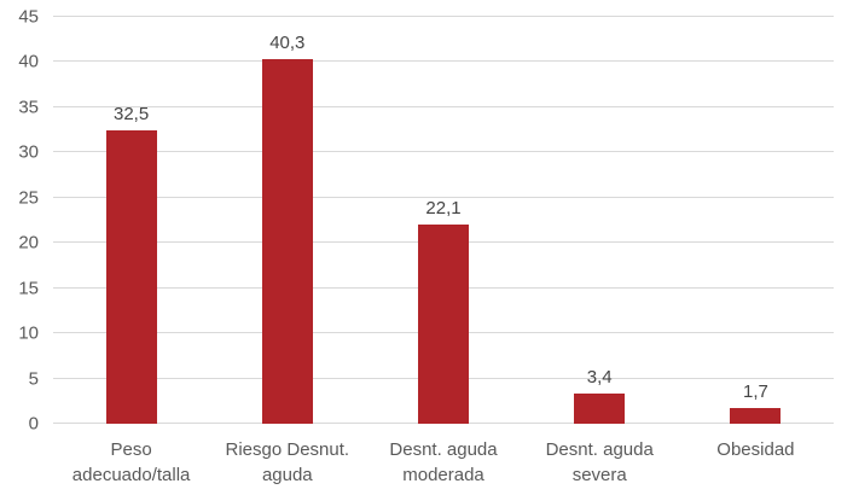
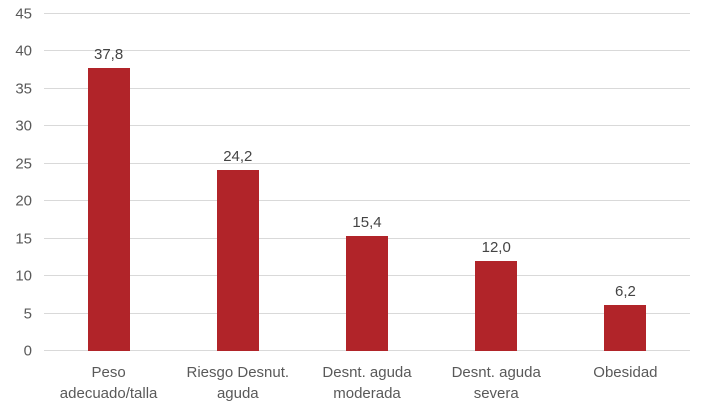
Peso adecuado/talla: 32,5 -> 37,8
Riesgo Desnut. aguda: 40,3 -> 24,2
Desnt. aguda moderada: 22,1 -> 15,4
Desnt. aguda severa: 3,4 -> 12,0
Obesidad: 1,7 -> 6,2
